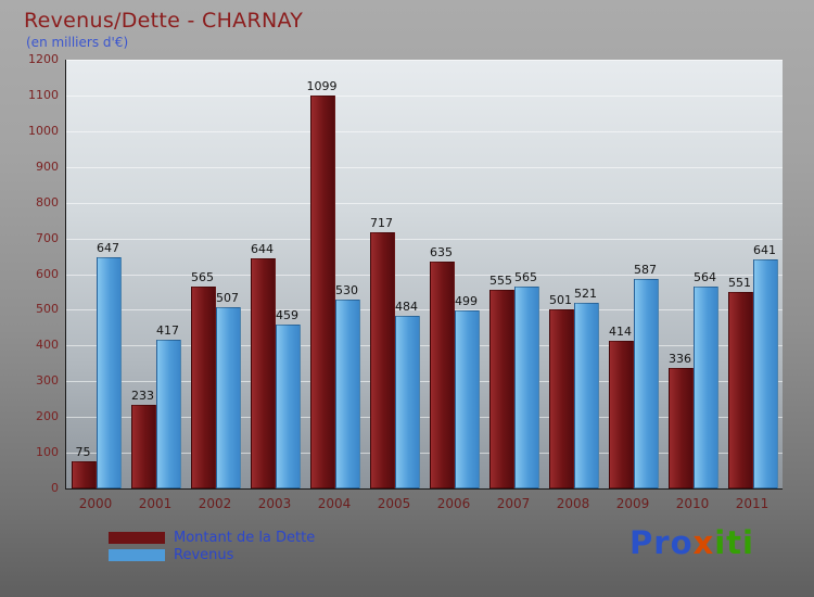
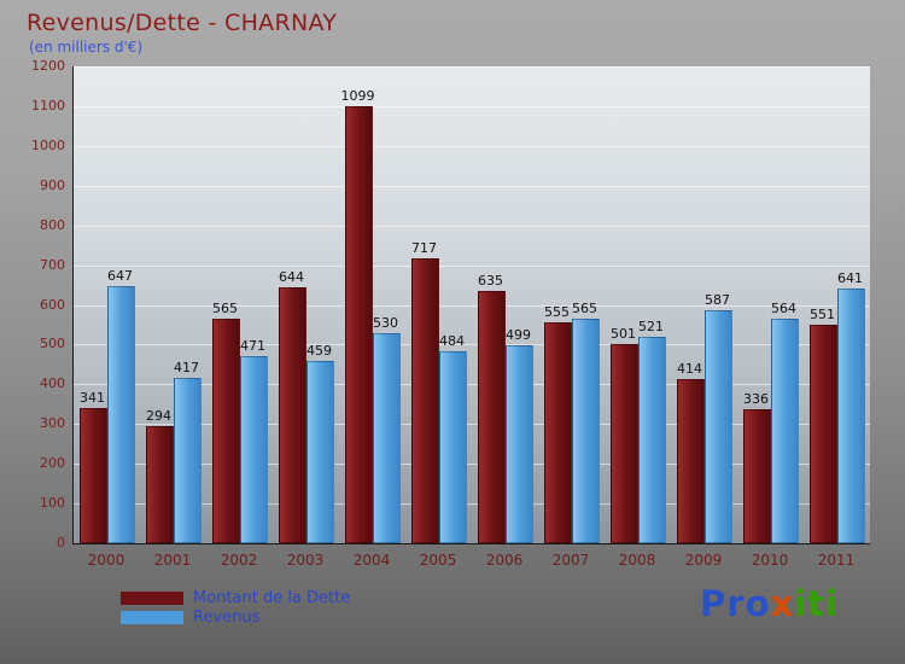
Montant de la Dette/2000: 75 -> 341
Montant de la Dette/2001: 233 -> 294
Revenus/2002: 507 -> 471
